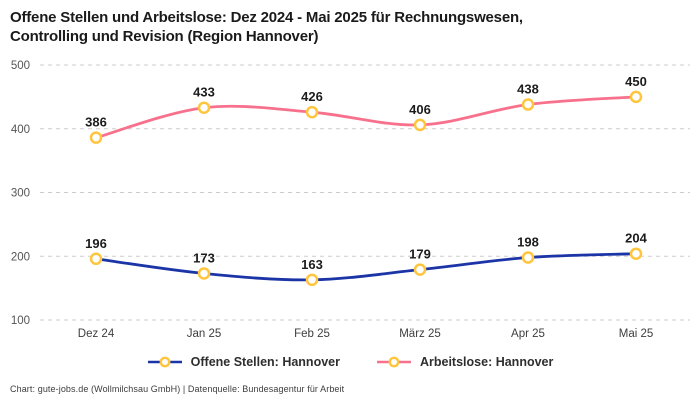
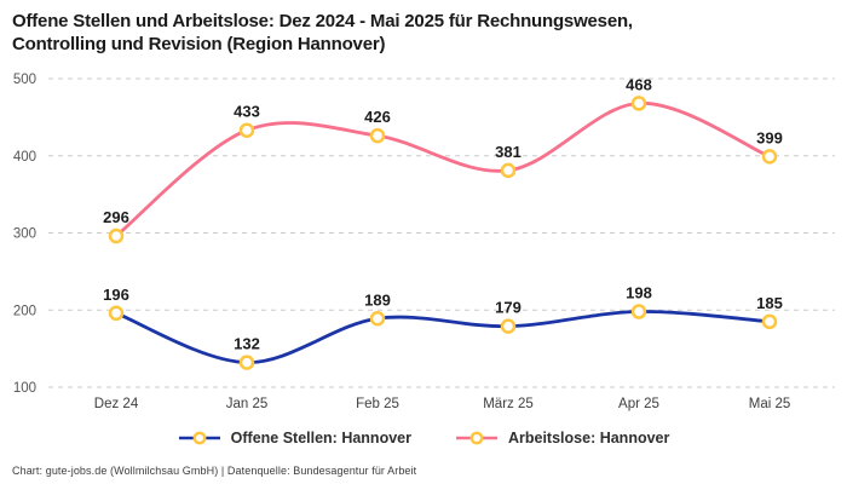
Arbeitslose: Hannover/Dez 24: 386 -> 296
Offene Stellen: Hannover/Jan 25: 173 -> 132
Offene Stellen: Hannover/Feb 25: 163 -> 189
Arbeitslose: Hannover/März 25: 406 -> 381
Arbeitslose: Hannover/Apr 25: 438 -> 468
Offene Stellen: Hannover/Mai 25: 204 -> 185
Arbeitslose: Hannover/Mai 25: 450 -> 399
